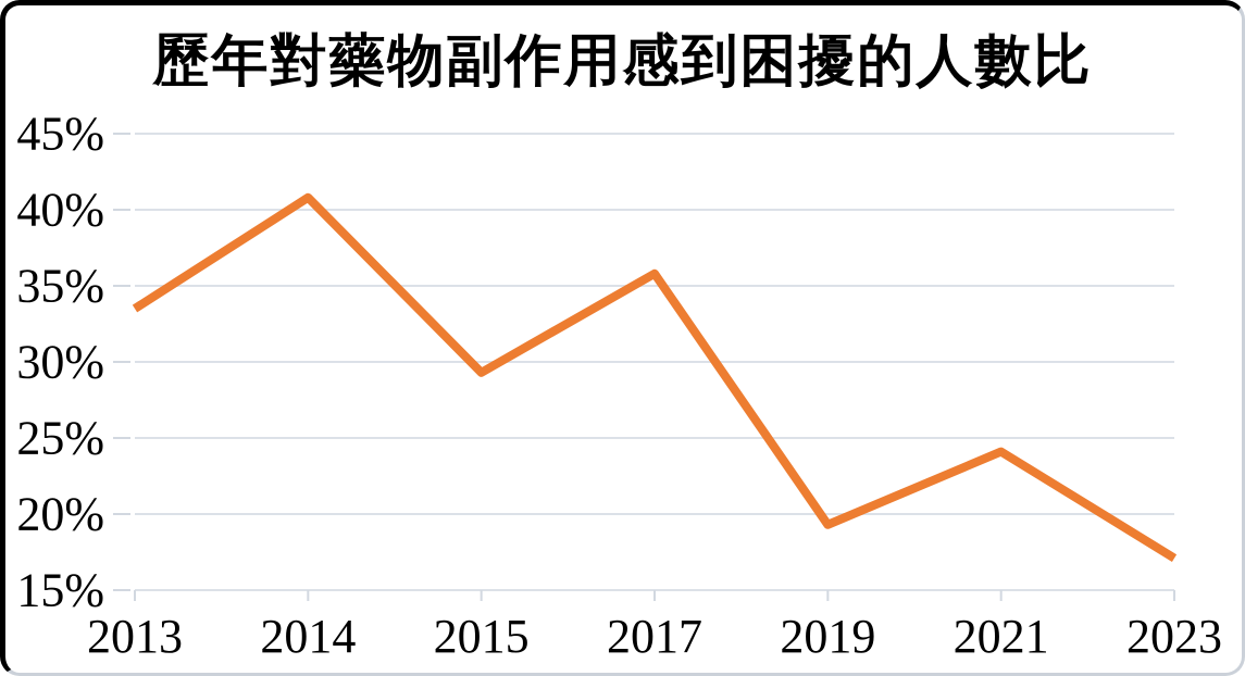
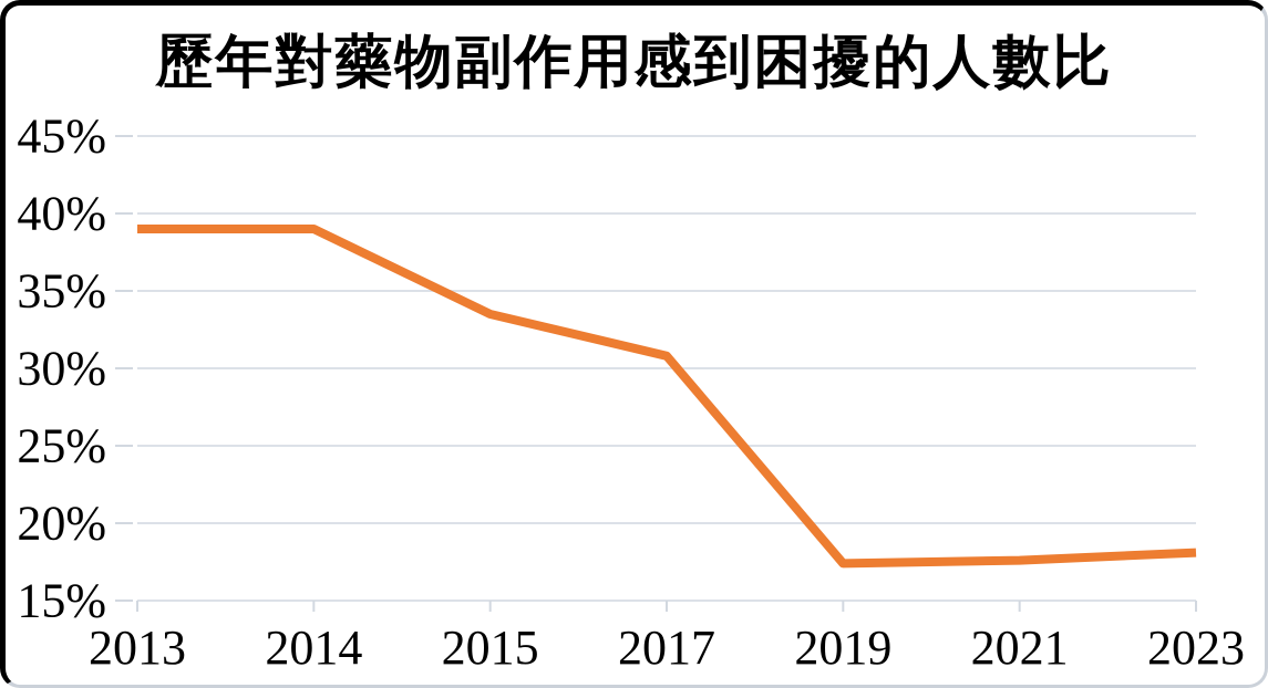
2013: 33.5% -> 39.0%
2014: 40.8% -> 39.0%
2015: 29.3% -> 33.5%
2017: 35.8% -> 30.8%
2019: 19.3% -> 17.4%
2021: 24.1% -> 17.6%
2023: 17.1% -> 18.1%
